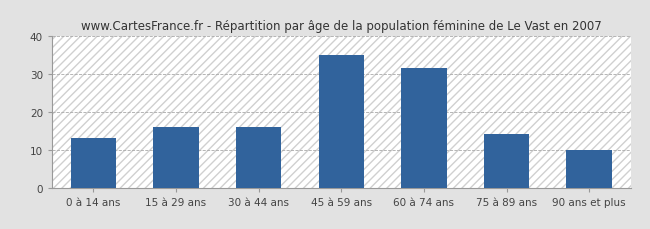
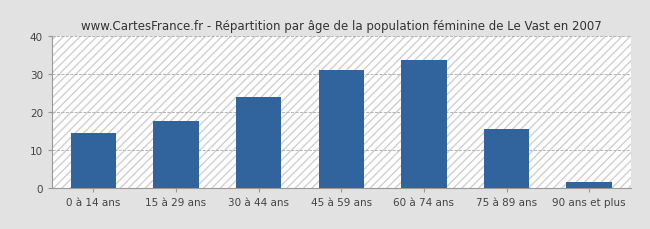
0 à 14 ans: 13.0 -> 14.5
15 à 29 ans: 16.0 -> 17.5
30 à 44 ans: 16.0 -> 24.0
45 à 59 ans: 35.0 -> 31.0
60 à 74 ans: 31.5 -> 33.5
75 à 89 ans: 14.0 -> 15.5
90 ans et plus: 10.0 -> 1.5
